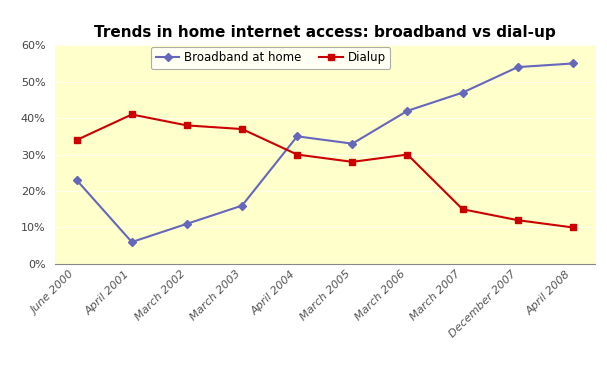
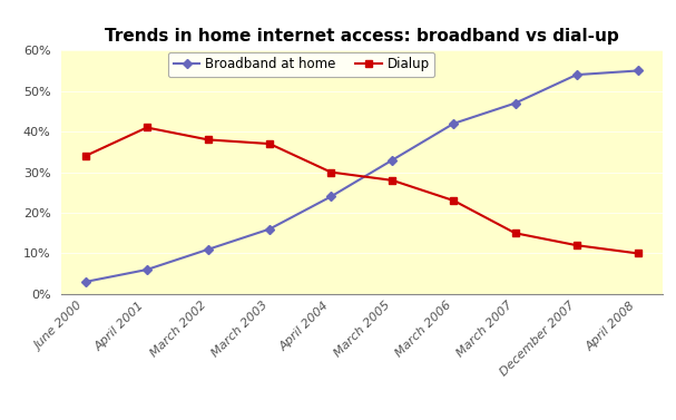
Broadband at home/June 2000: 23% -> 3%
Broadband at home/April 2004: 35% -> 24%
Dialup/March 2006: 30% -> 23%
